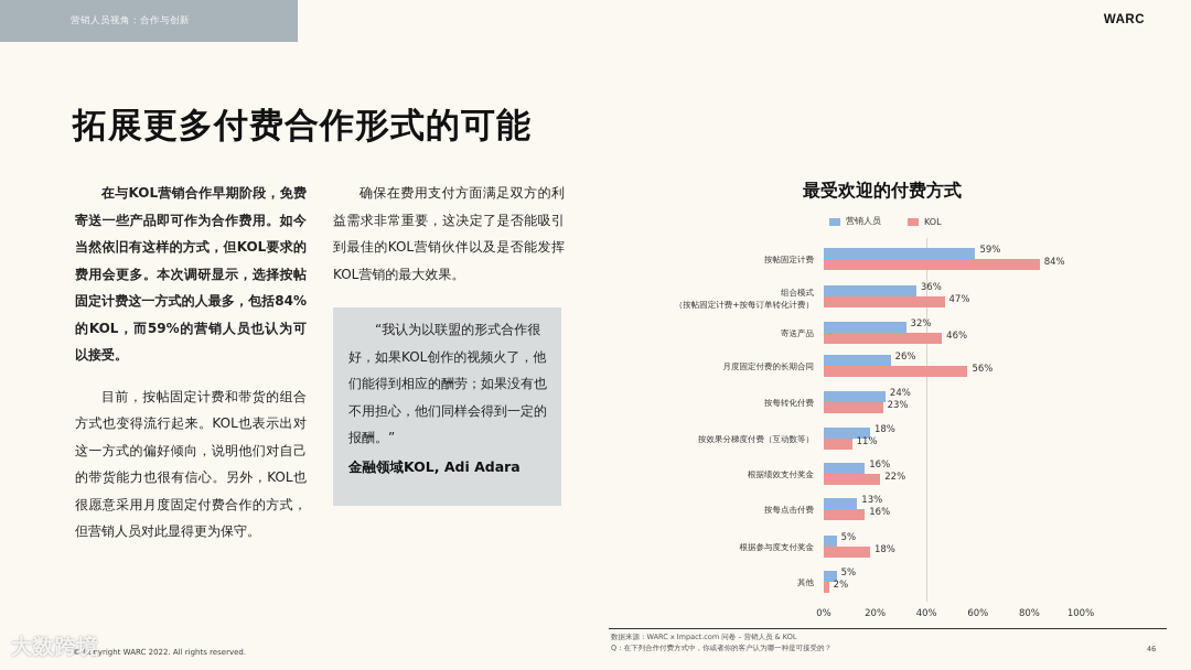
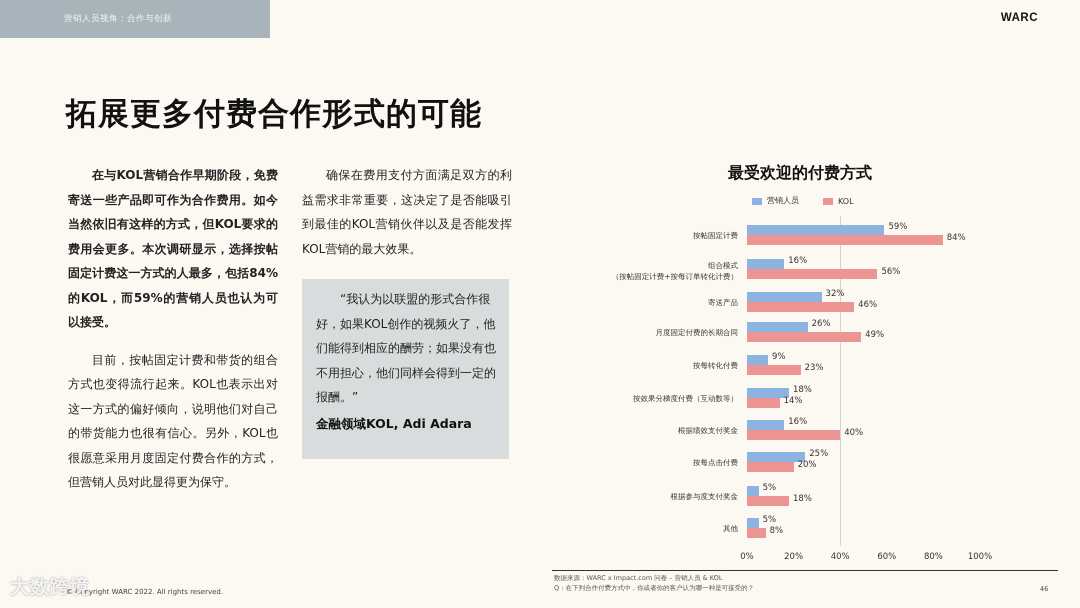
营销人员/组合模式（按帖固定计费+按每订单转化计费）: 36% -> 16%
KOL/组合模式（按帖固定计费+按每订单转化计费）: 47% -> 56%
KOL/月度固定付费的长期合同: 56% -> 49%
营销人员/按每转化付费: 24% -> 9%
KOL/按效果分梯度付费（互动数等）: 11% -> 14%
KOL/根据绩效支付奖金: 22% -> 40%
营销人员/按每点击付费: 13% -> 25%
KOL/按每点击付费: 16% -> 20%
KOL/其他: 2% -> 8%
